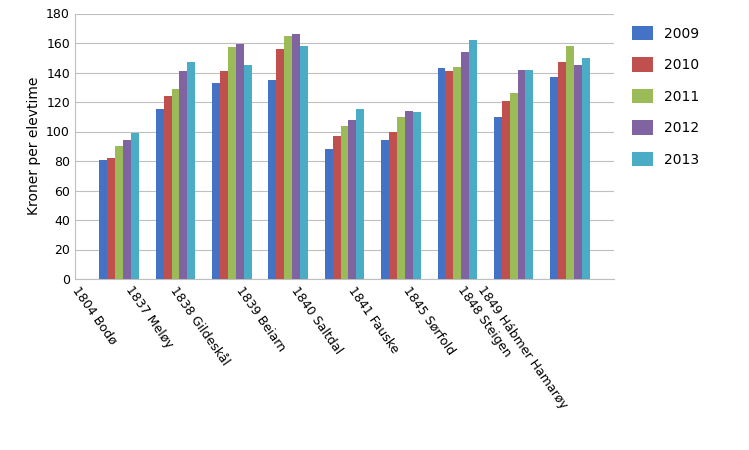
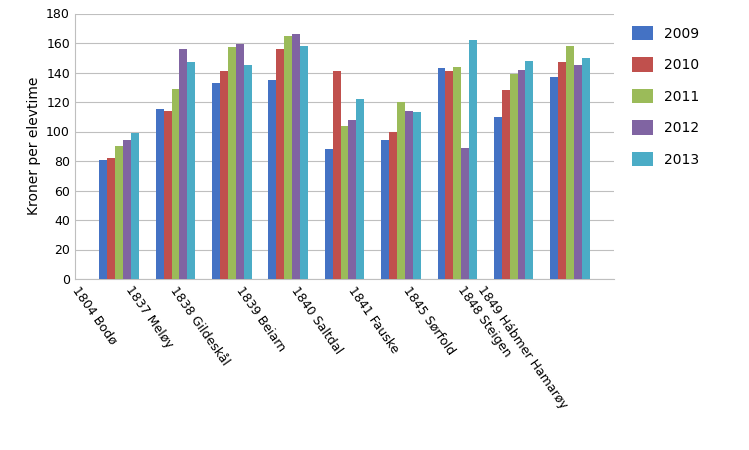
2010/1837 Meløy: 124 -> 114
2012/1837 Meløy: 141 -> 156
2010/1840 Saltdal: 97 -> 141
2013/1840 Saltdal: 115 -> 122
2011/1841 Fauske: 110 -> 120
2012/1845 Sørfold: 154 -> 89
2010/1848 Steigen: 121 -> 128
2011/1848 Steigen: 126 -> 139
2013/1848 Steigen: 142 -> 148
